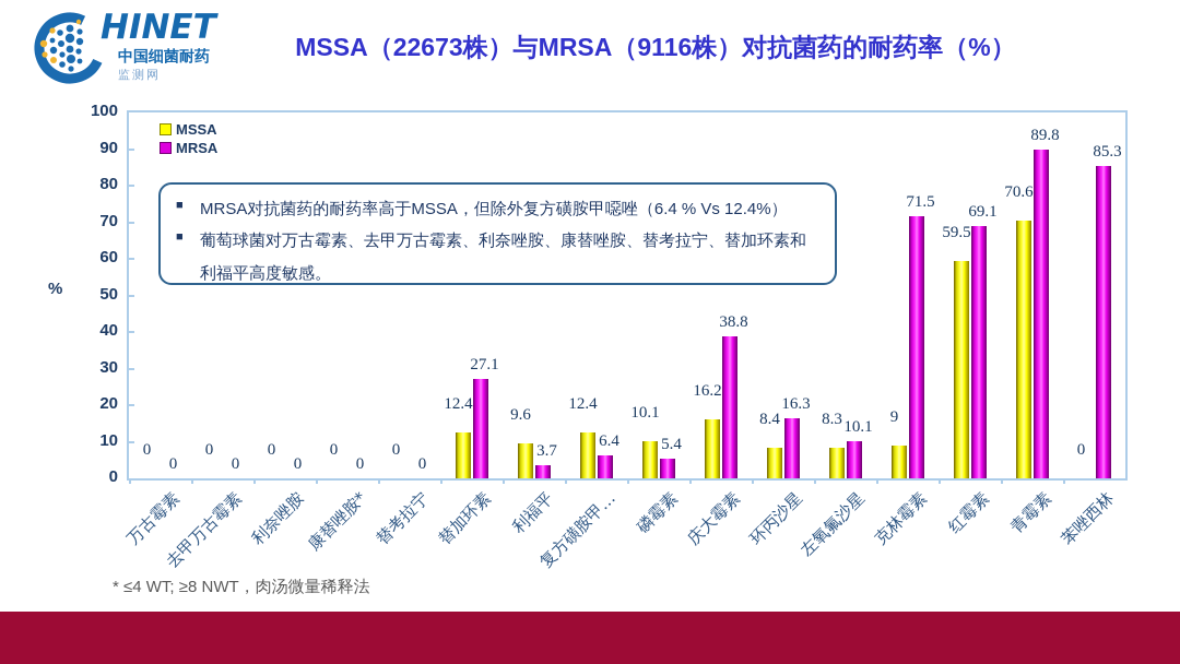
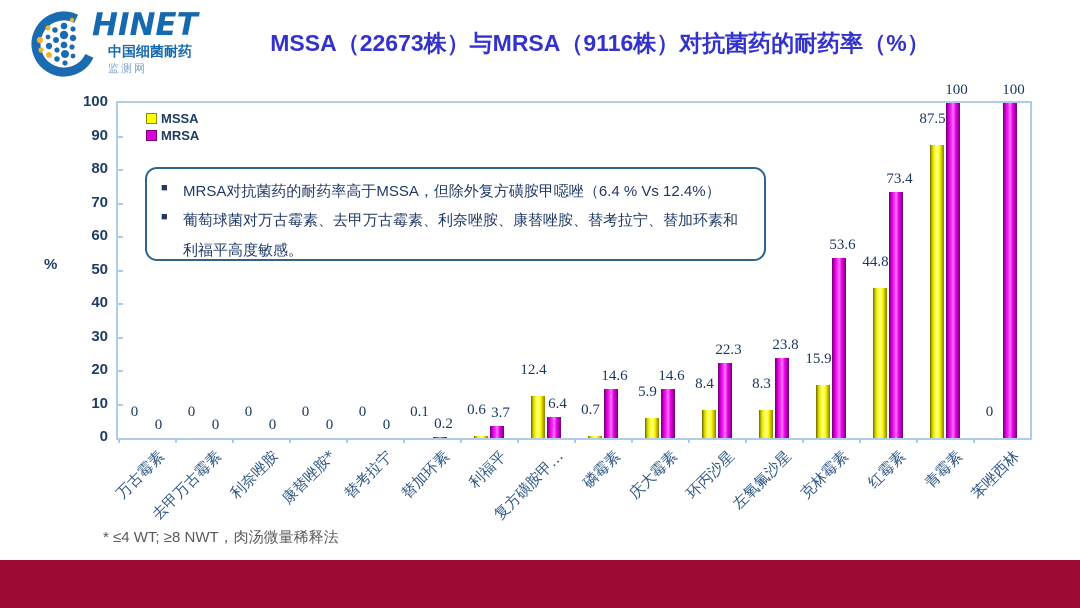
MSSA/替加环素: 12.4 -> 0.1
MRSA/替加环素: 27.1 -> 0.2
MSSA/利福平: 9.6 -> 0.6
MSSA/磷霉素: 10.1 -> 0.7
MRSA/磷霉素: 5.4 -> 14.6
MSSA/庆大霉素: 16.2 -> 5.9
MRSA/庆大霉素: 38.8 -> 14.6
MRSA/环丙沙星: 16.3 -> 22.3
MRSA/左氧氟沙星: 10.1 -> 23.8
MSSA/克林霉素: 9 -> 15.9
MRSA/克林霉素: 71.5 -> 53.6
MSSA/红霉素: 59.5 -> 44.8
MRSA/红霉素: 69.1 -> 73.4
MSSA/青霉素: 70.6 -> 87.5
MRSA/青霉素: 89.8 -> 100
MRSA/苯唑西林: 85.3 -> 100
